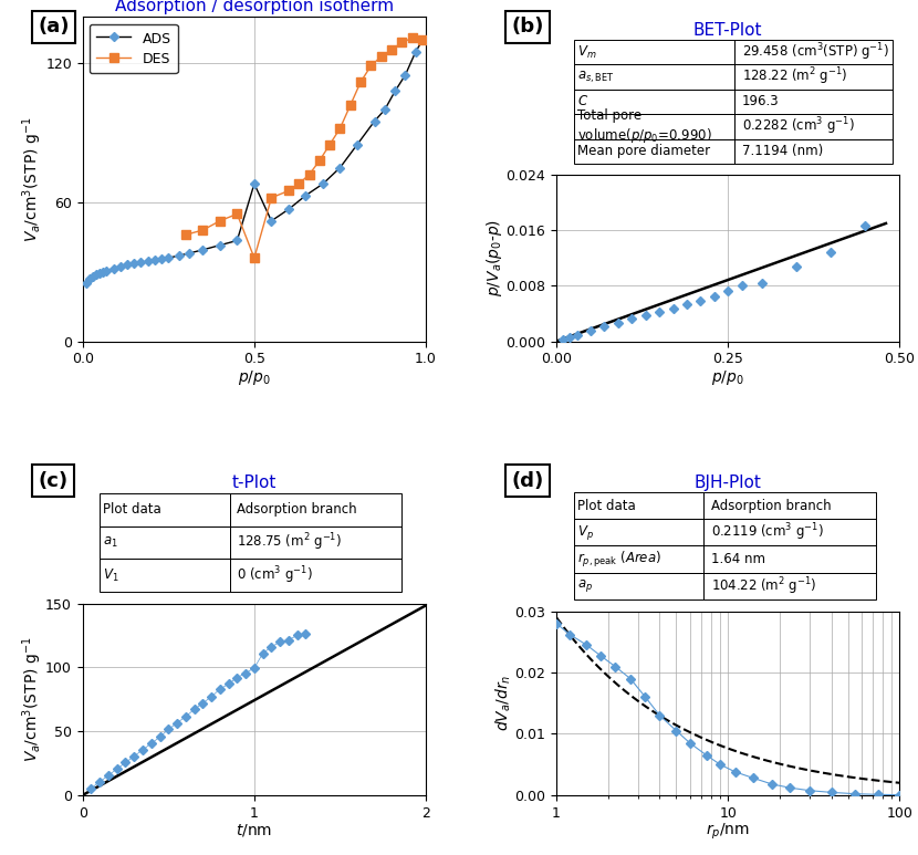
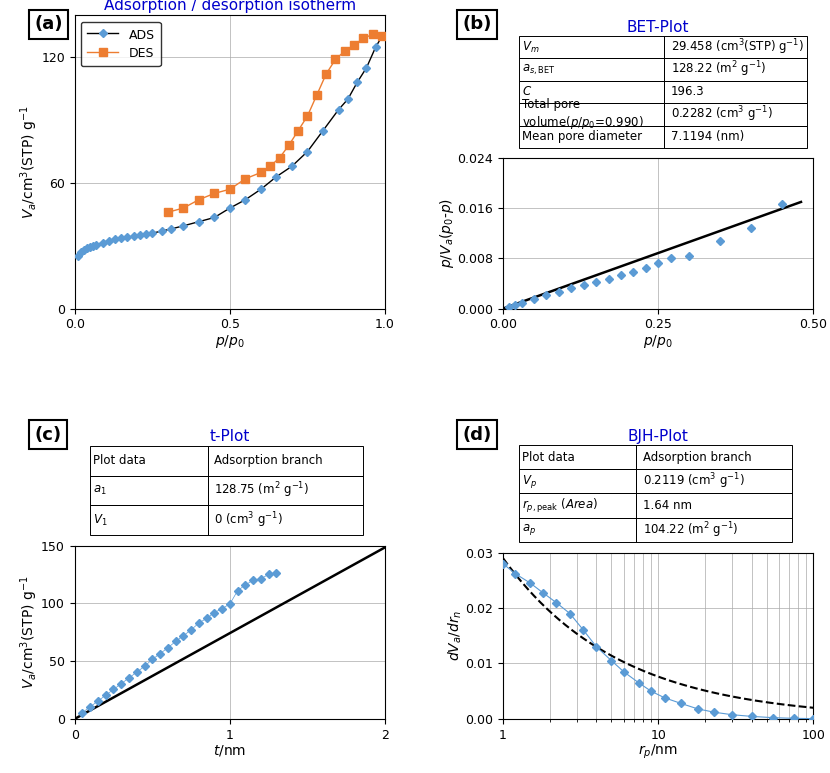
ADS/0.5: 68.0 -> 48.0
DES/0.5: 36 -> 57
